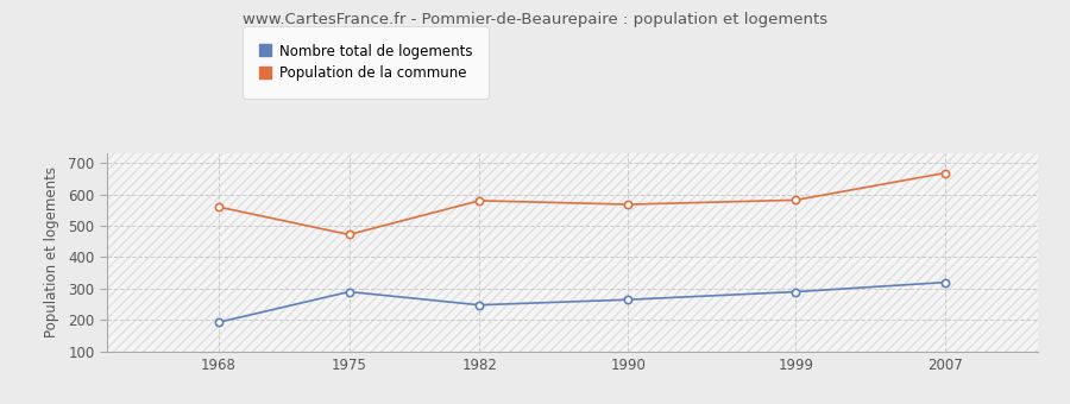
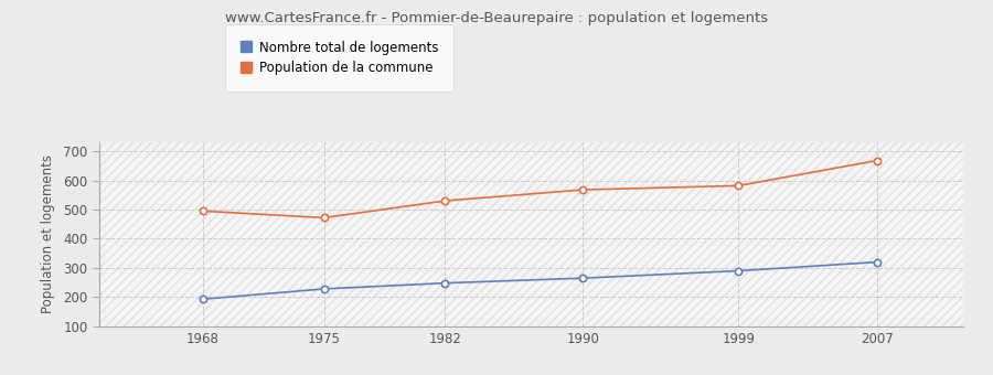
Population de la commune/1968: 560 -> 495
Nombre total de logements/1975: 290 -> 228
Population de la commune/1982: 580 -> 530
